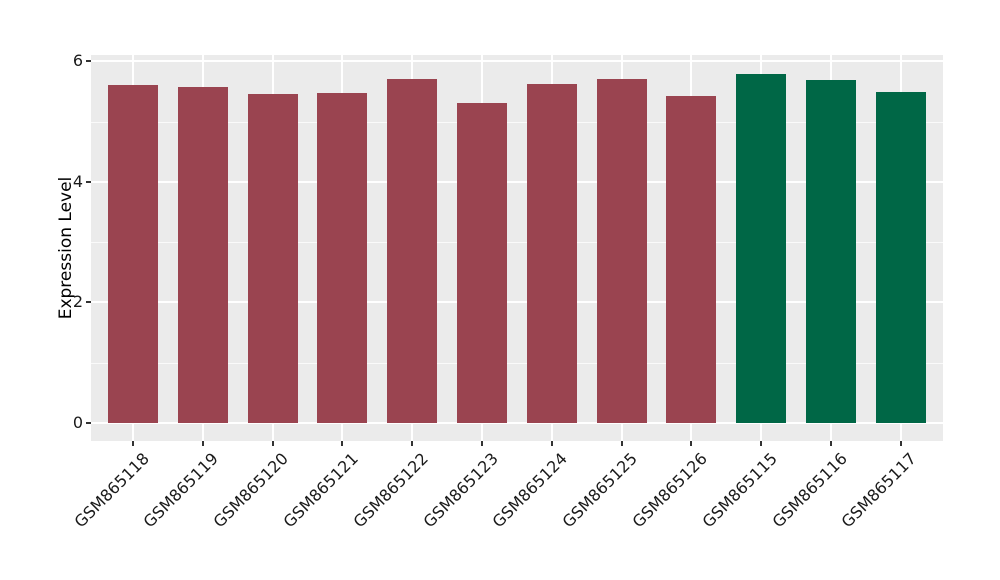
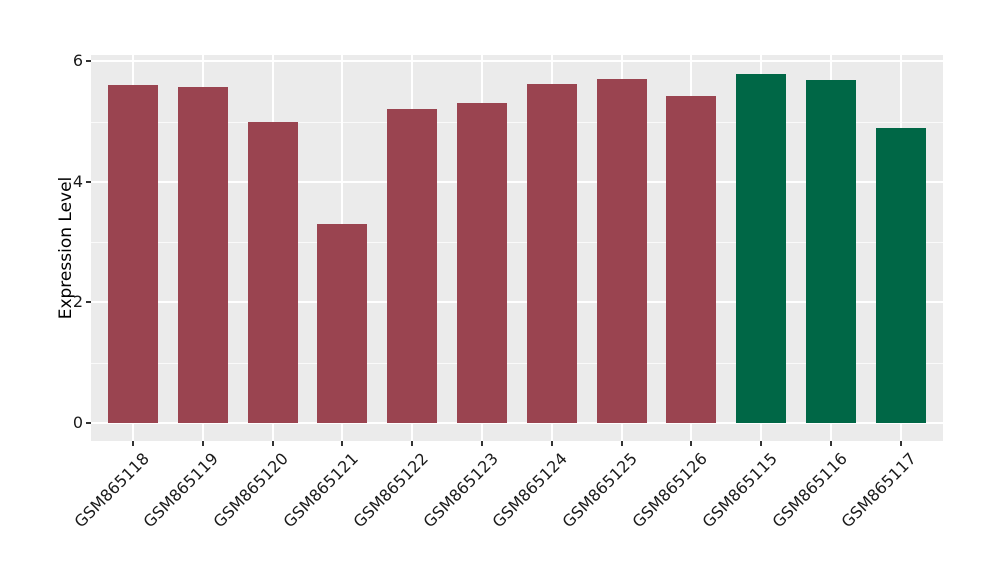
GSM865120: 5.5 -> 5.0
GSM865121: 5.5 -> 3.3
GSM865122: 5.7 -> 5.2
GSM865117: 5.5 -> 4.9
